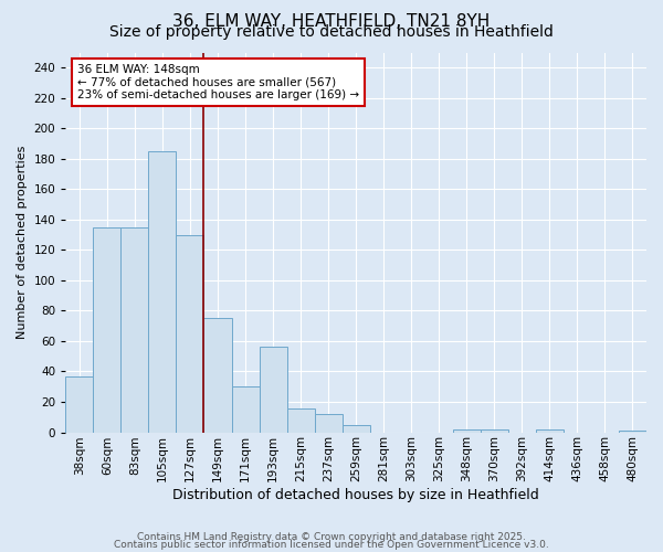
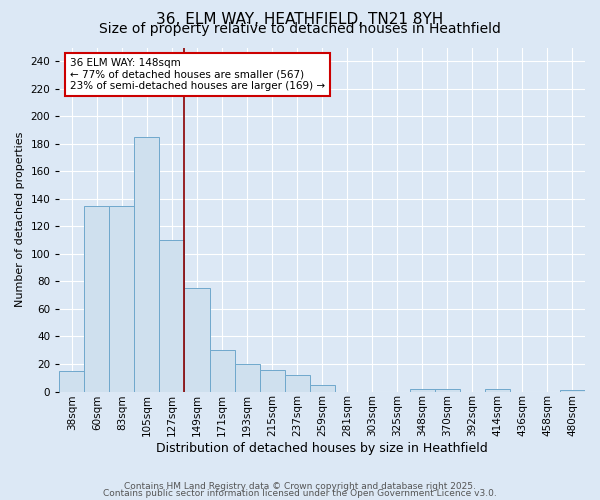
38sqm: 37 -> 15
127sqm: 130 -> 110
193sqm: 56 -> 20
